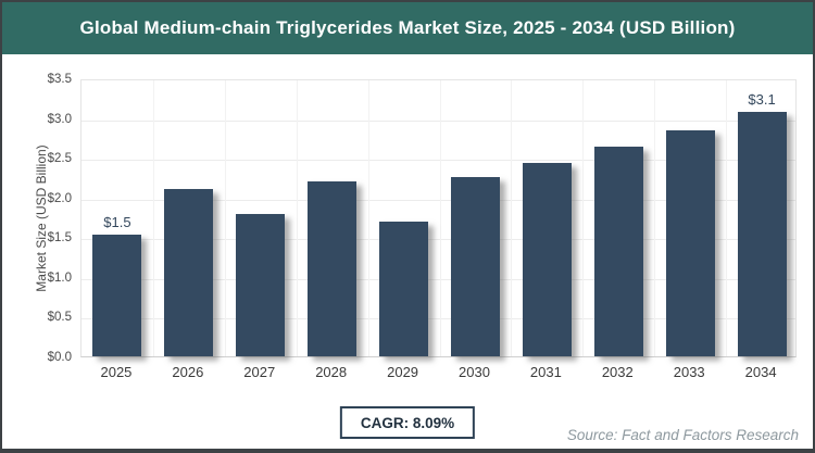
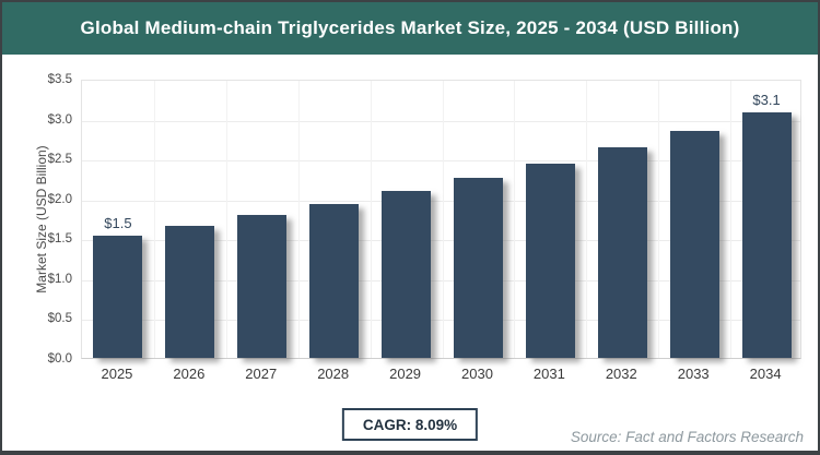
2026: $2.1 -> $1.6
2028: $2.2 -> $1.9
2029: $1.7 -> $2.1
